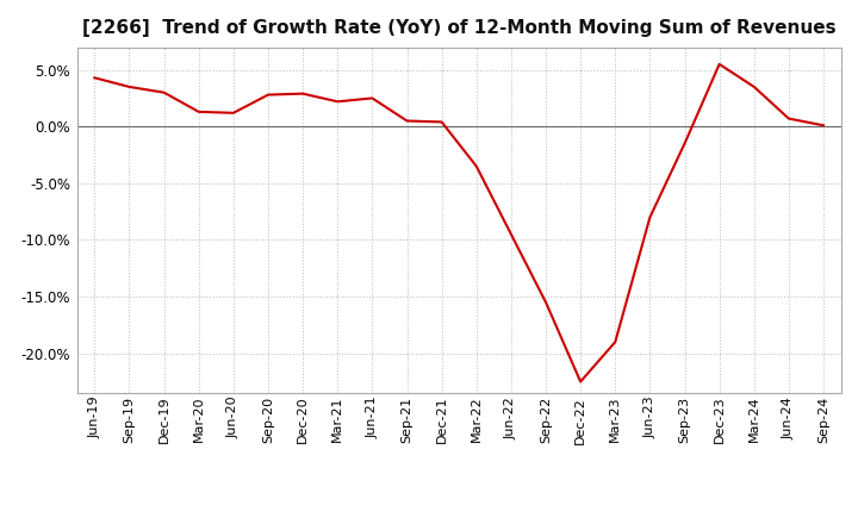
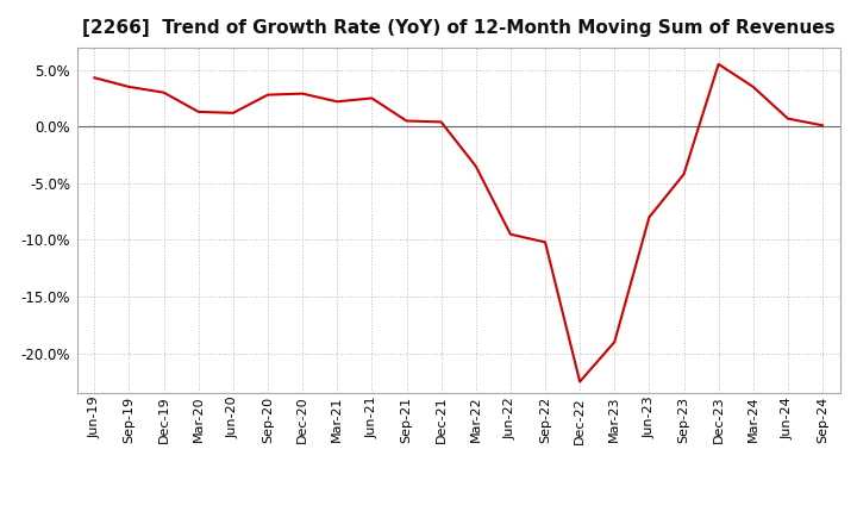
Sep-22: -15.5% -> -10.2%
Sep-23: -1.5% -> -4.2%
